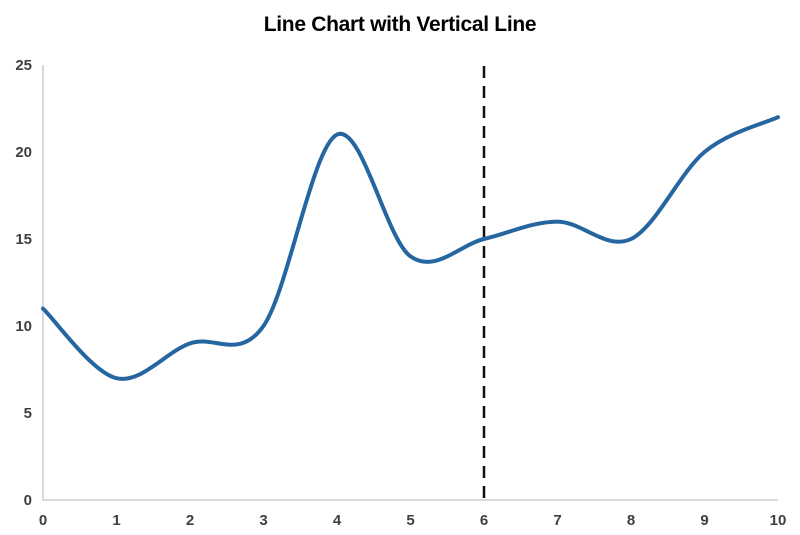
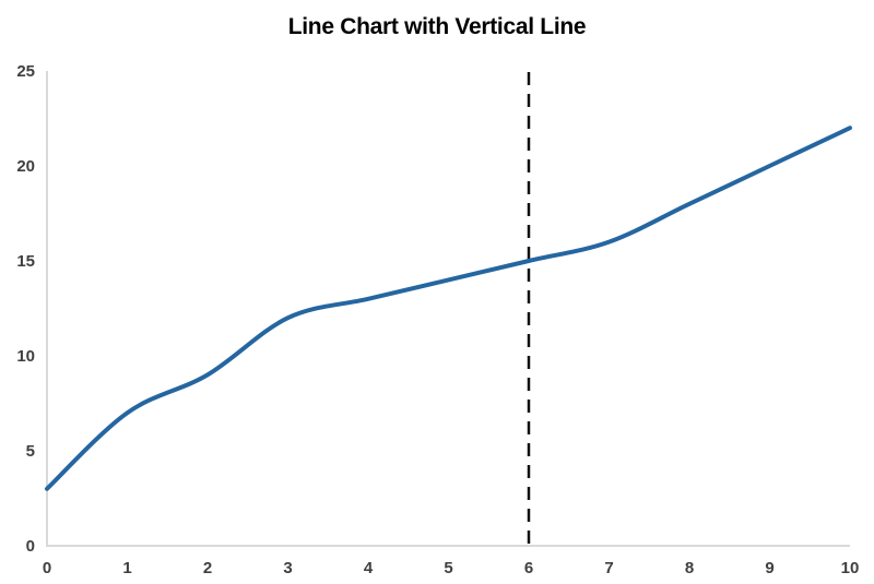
0: 11 -> 3
3: 10 -> 12
4: 21 -> 13
8: 15 -> 18
